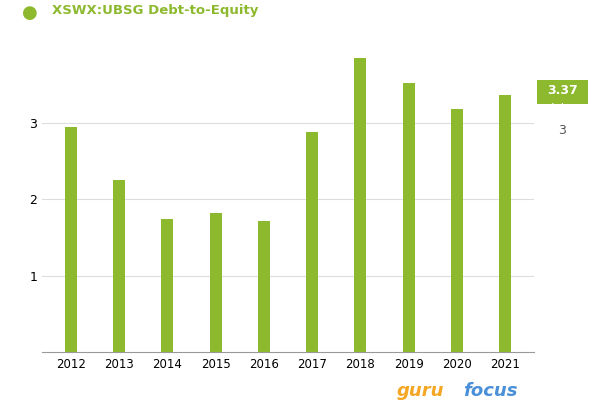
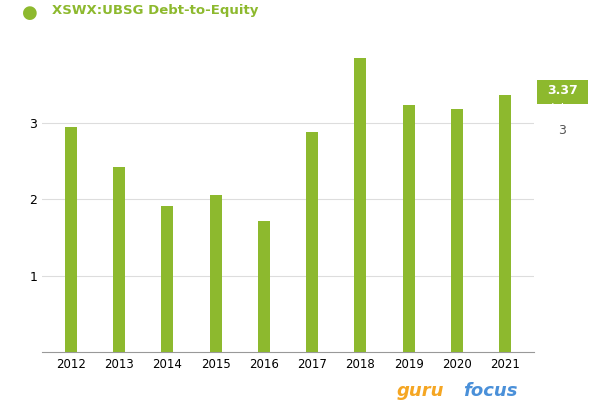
2013: 2.25 -> 2.42
2014: 1.75 -> 1.92
2015: 1.82 -> 2.06
2019: 3.52 -> 3.24
